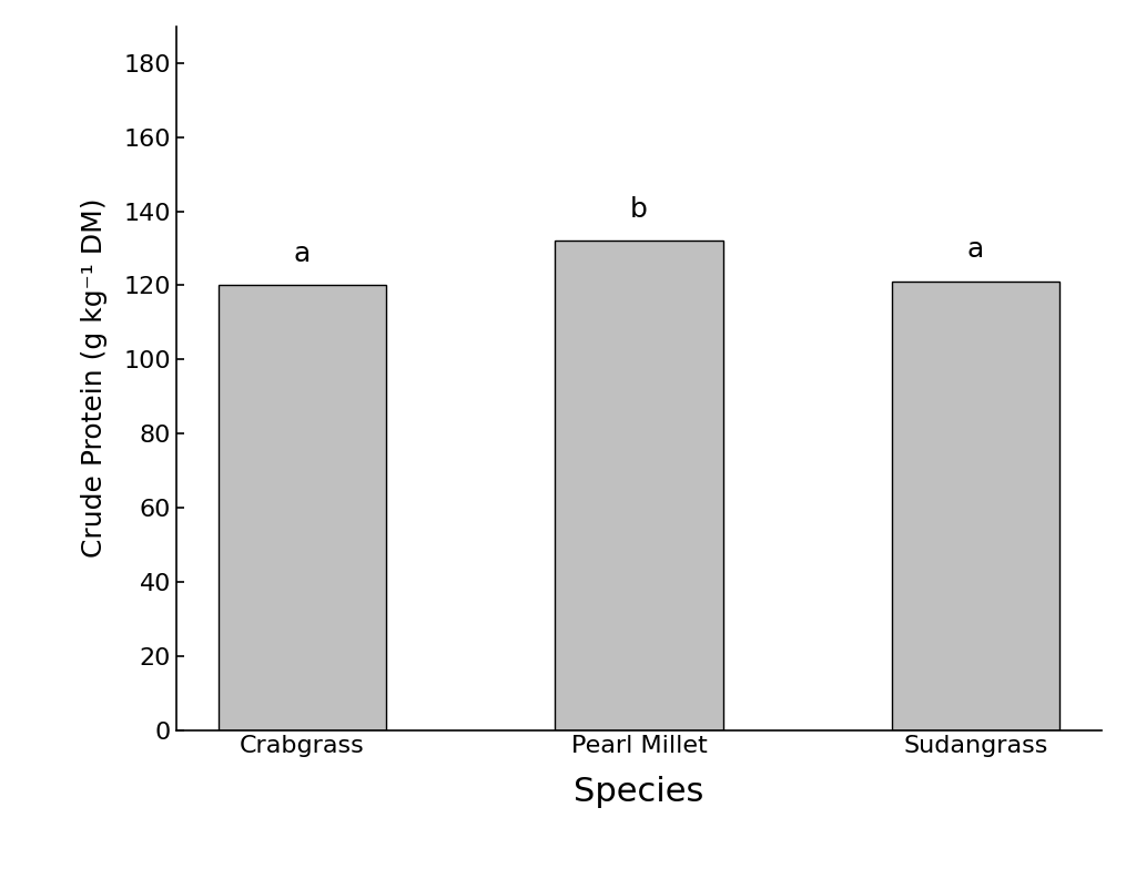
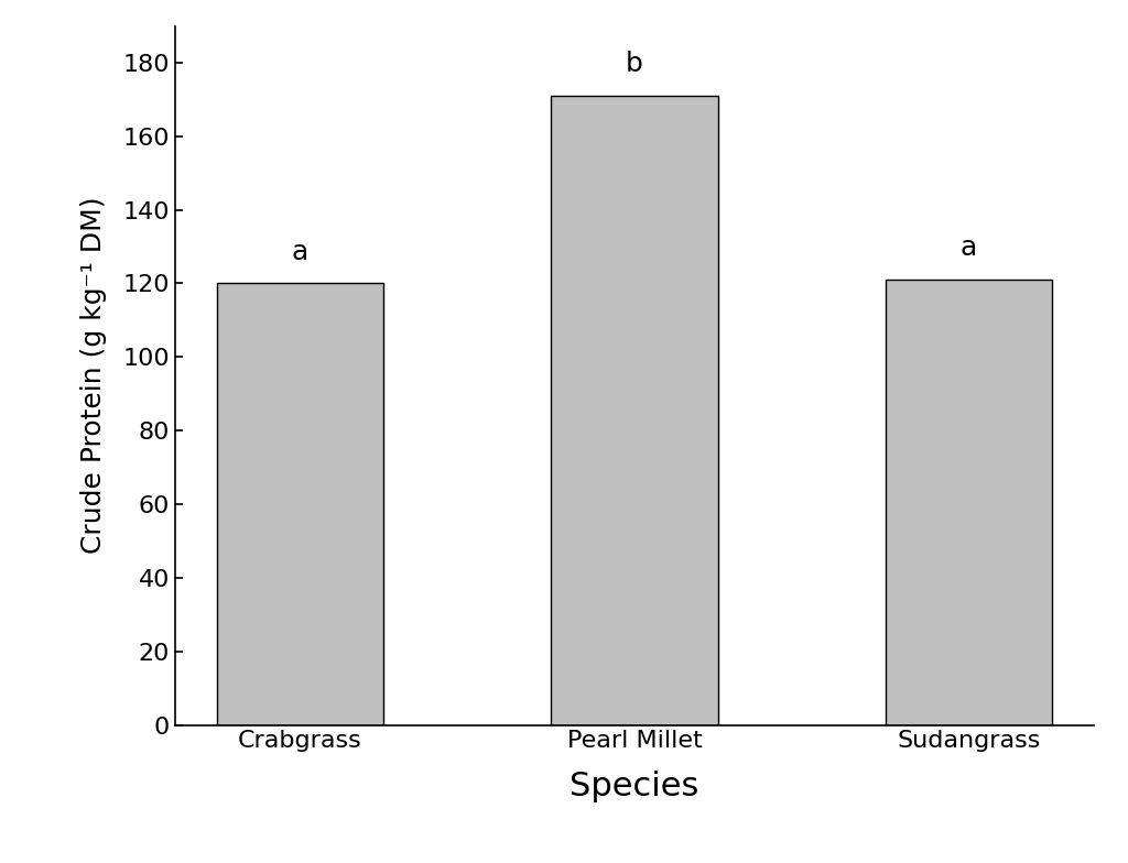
Pearl Millet: 132 -> 171
